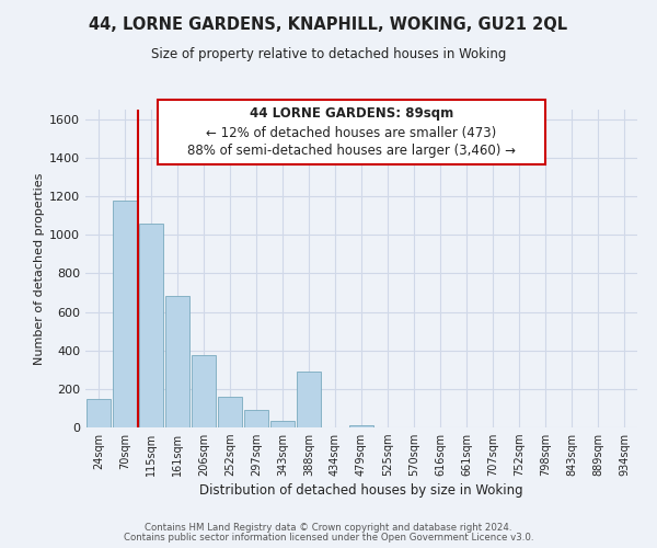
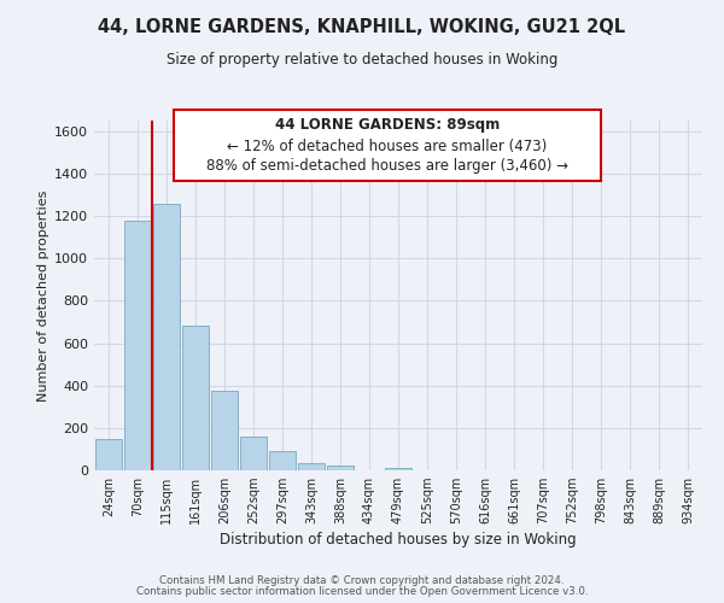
115sqm: 1060 -> 1260
388sqm: 290 -> 20
